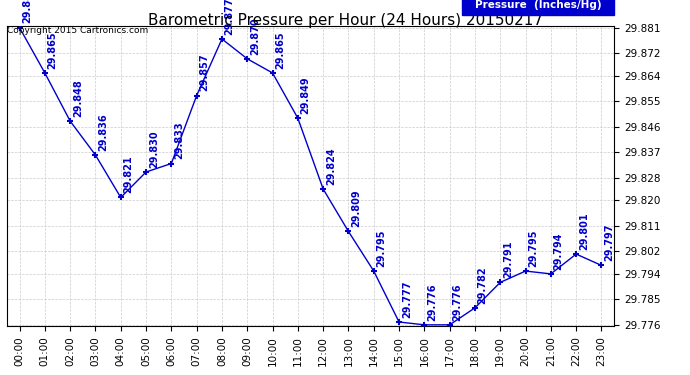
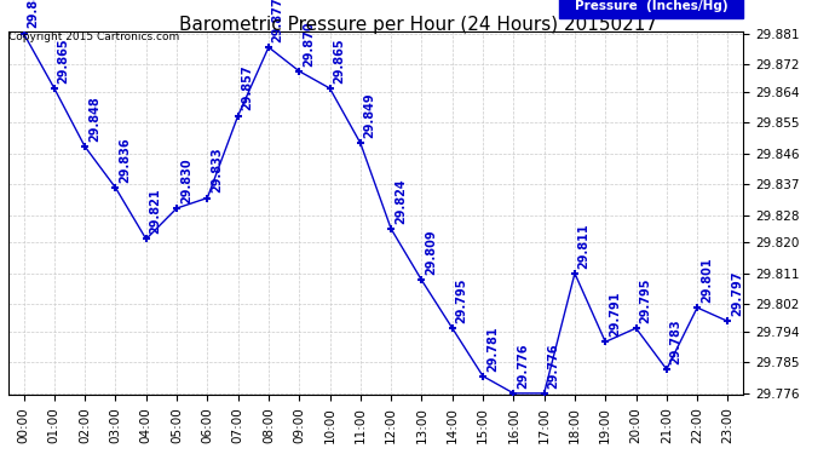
15:00: 29.777 -> 29.781
18:00: 29.782 -> 29.811
21:00: 29.794 -> 29.783
